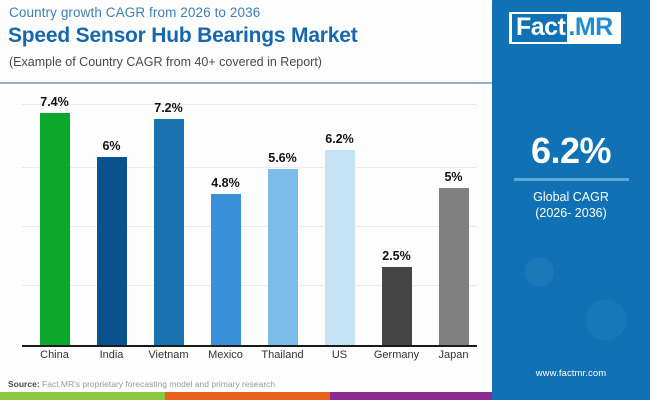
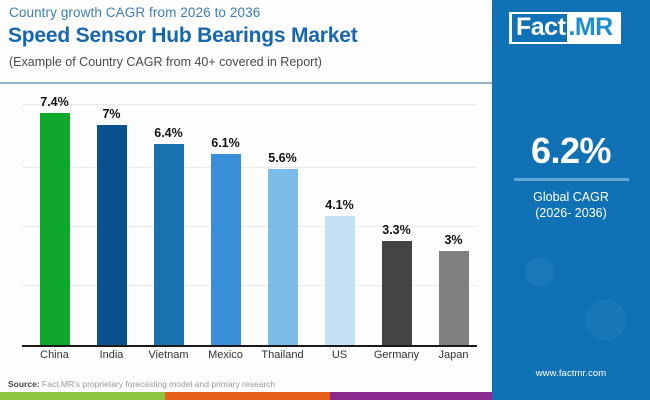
India: 6% -> 7%
Vietnam: 7.2% -> 6.4%
Mexico: 4.8% -> 6.1%
US: 6.2% -> 4.1%
Germany: 2.5% -> 3.3%
Japan: 5% -> 3%
